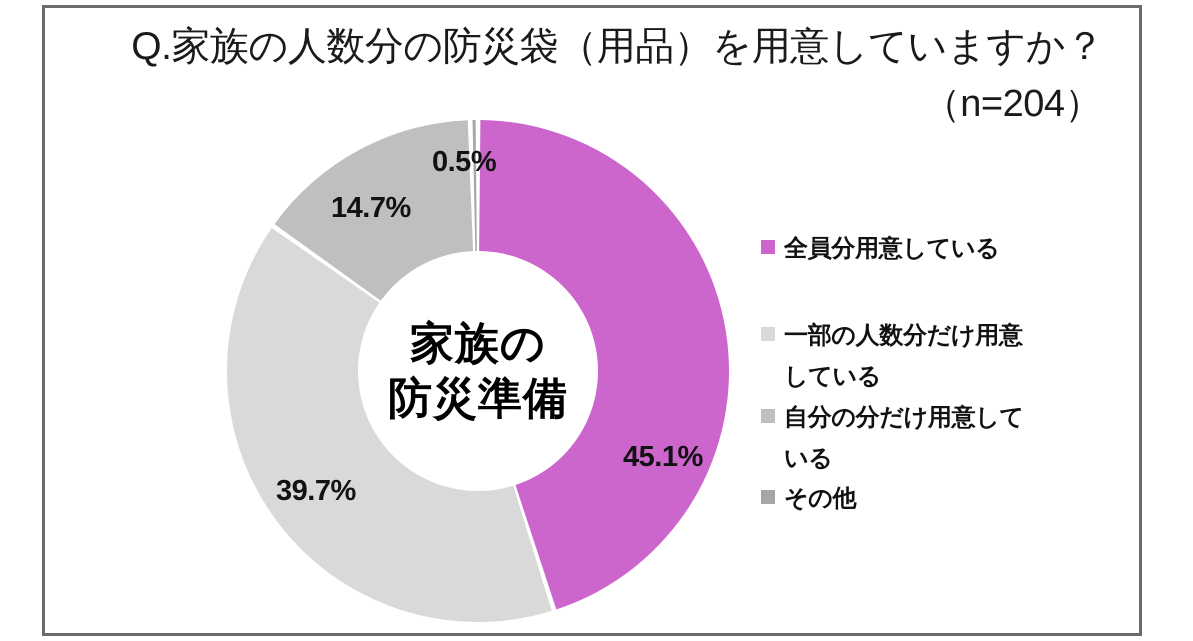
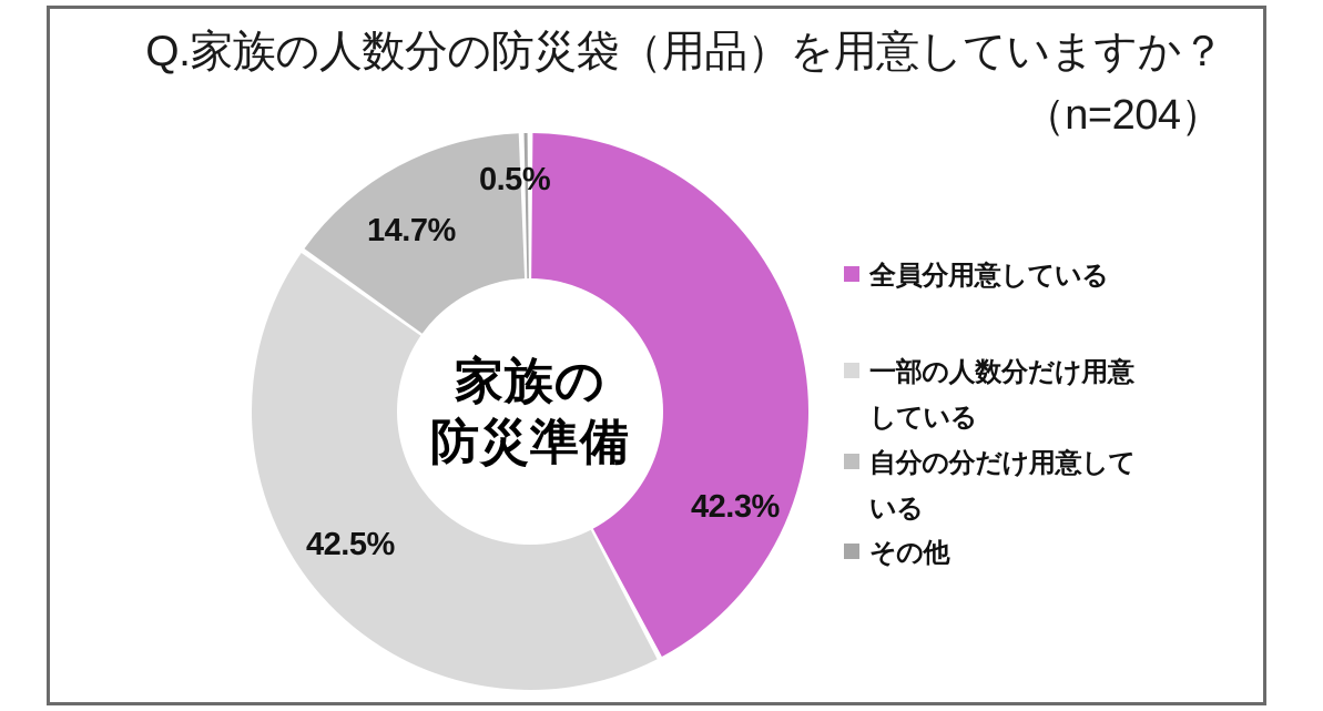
全員分用意している: 45.1% -> 42.3%
一部の人数分だけ用意している: 39.7% -> 42.5%
